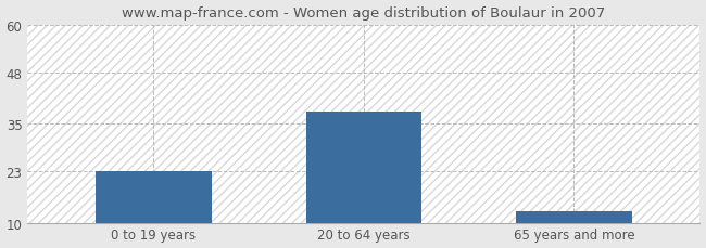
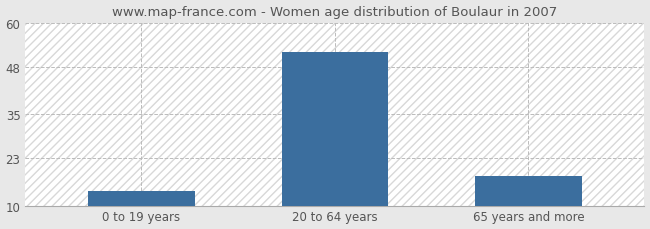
0 to 19 years: 23 -> 14
20 to 64 years: 38 -> 52
65 years and more: 13 -> 18
